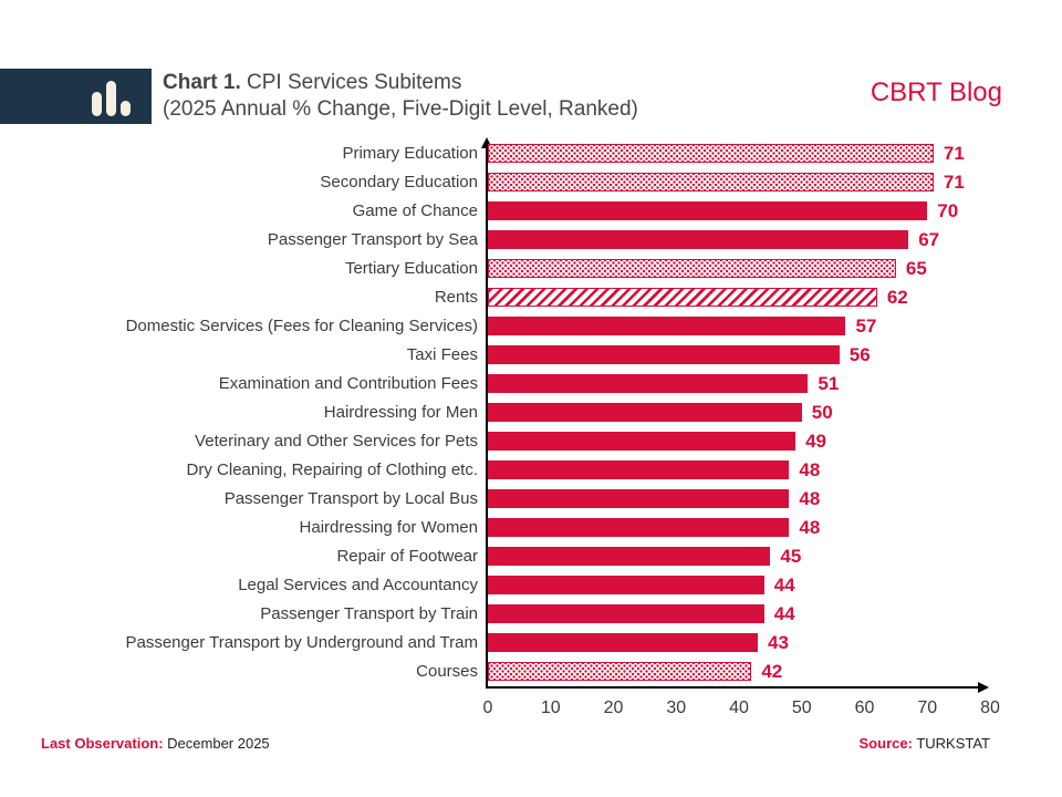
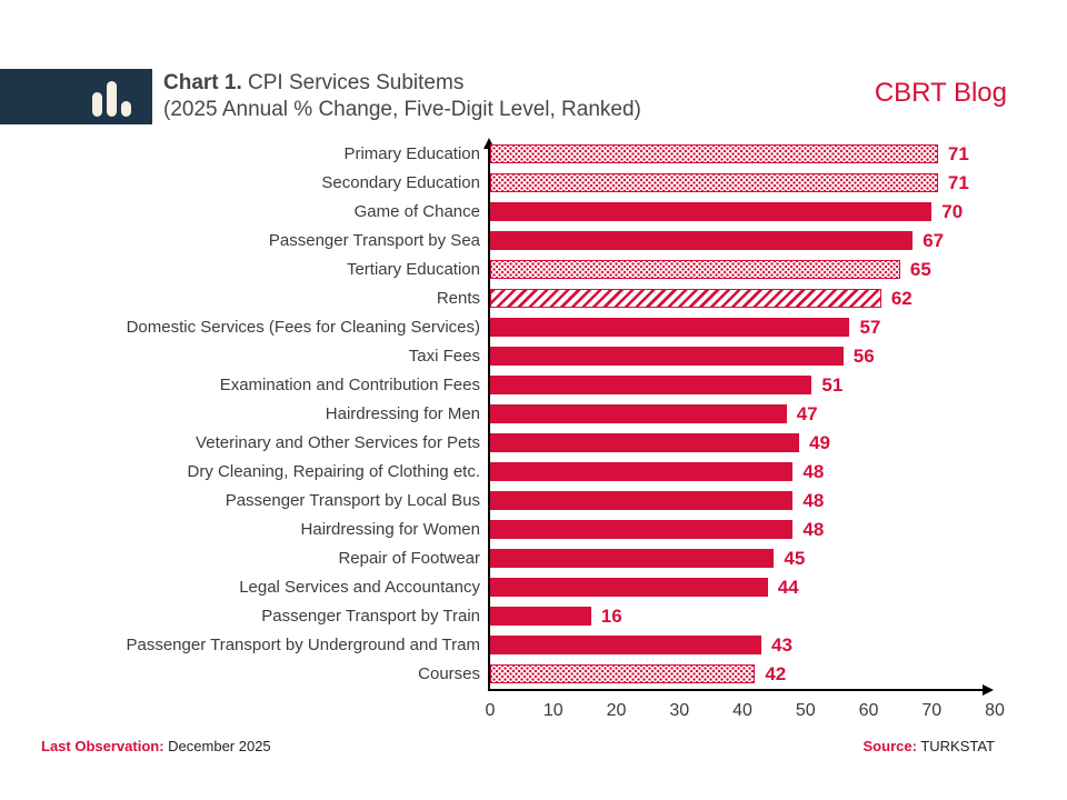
Hairdressing for Men: 50 -> 47
Passenger Transport by Train: 44 -> 16
